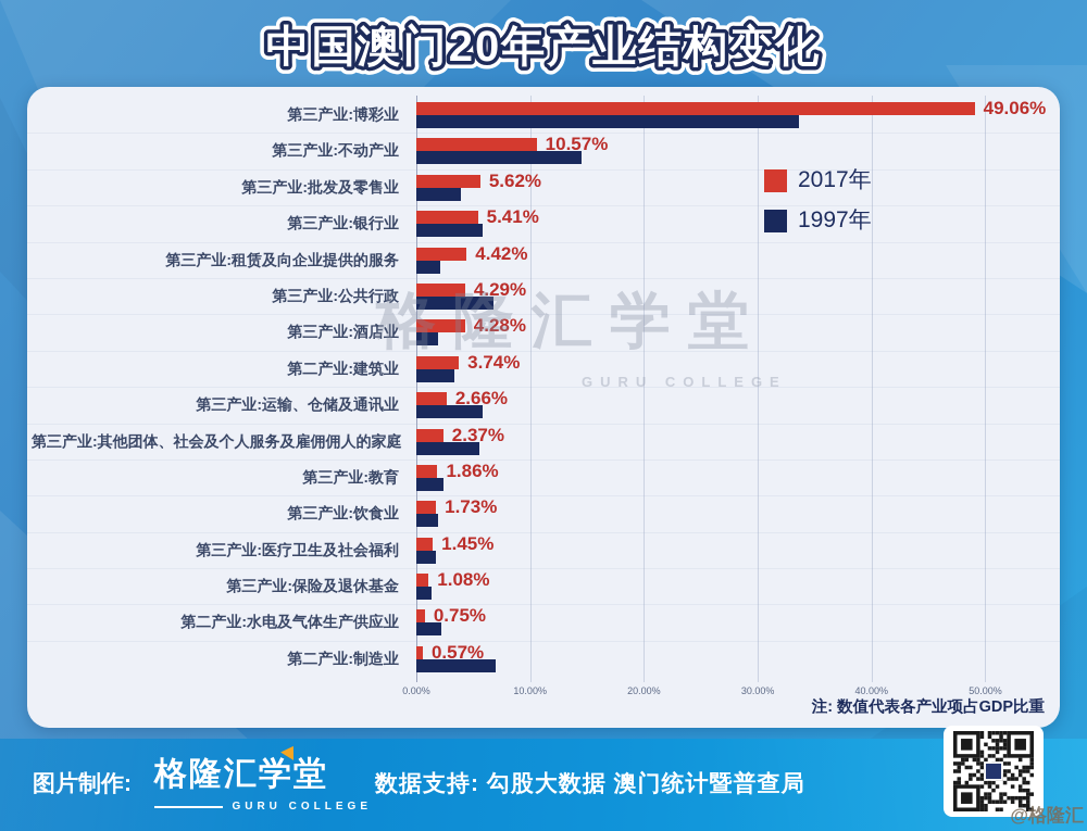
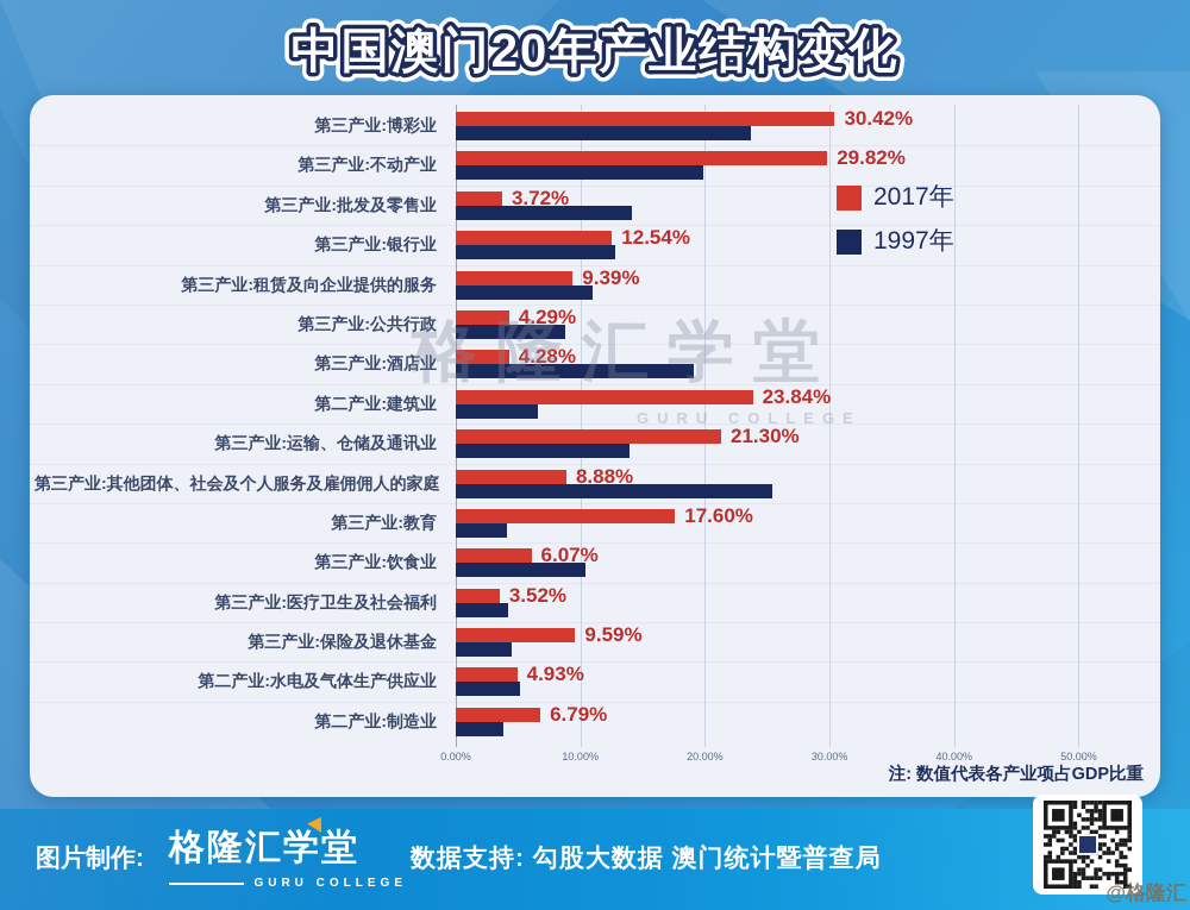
2017年/第三产业:博彩业: 49.06% -> 30.42%
1997年/第三产业:博彩业: 33.6% -> 23.7%
2017年/第三产业:不动产业: 10.57% -> 29.82%
1997年/第三产业:不动产业: 14.5% -> 19.9%
2017年/第三产业:批发及零售业: 5.62% -> 3.72%
1997年/第三产业:批发及零售业: 3.9% -> 14.1%
2017年/第三产业:银行业: 5.41% -> 12.54%
1997年/第三产业:银行业: 5.8% -> 12.8%
2017年/第三产业:租赁及向企业提供的服务: 4.42% -> 9.39%
1997年/第三产业:租赁及向企业提供的服务: 2.1% -> 11.0%
1997年/第三产业:公共行政: 6.8% -> 8.8%
1997年/第三产业:酒店业: 1.9% -> 19.1%
2017年/第二产业:建筑业: 3.74% -> 23.84%
1997年/第二产业:建筑业: 3.3% -> 6.6%
2017年/第三产业:运输、仓储及通讯业: 2.66% -> 21.30%
1997年/第三产业:运输、仓储及通讯业: 5.8% -> 13.9%
2017年/第三产业:其他团体、社会及个人服务及雇佣佣人的家庭: 2.37% -> 8.88%
1997年/第三产业:其他团体、社会及个人服务及雇佣佣人的家庭: 5.5% -> 25.4%
2017年/第三产业:教育: 1.86% -> 17.60%
1997年/第三产业:教育: 2.4% -> 4.1%
2017年/第三产业:饮食业: 1.73% -> 6.07%
1997年/第三产业:饮食业: 1.9% -> 10.4%
2017年/第三产业:医疗卫生及社会福利: 1.45% -> 3.52%
1997年/第三产业:医疗卫生及社会福利: 1.7% -> 4.2%
2017年/第三产业:保险及退休基金: 1.08% -> 9.59%
1997年/第三产业:保险及退休基金: 1.3% -> 4.5%
2017年/第二产业:水电及气体生产供应业: 0.75% -> 4.93%
1997年/第二产业:水电及气体生产供应业: 2.2% -> 5.2%
2017年/第二产业:制造业: 0.57% -> 6.79%
1997年/第二产业:制造业: 7.0% -> 3.8%
